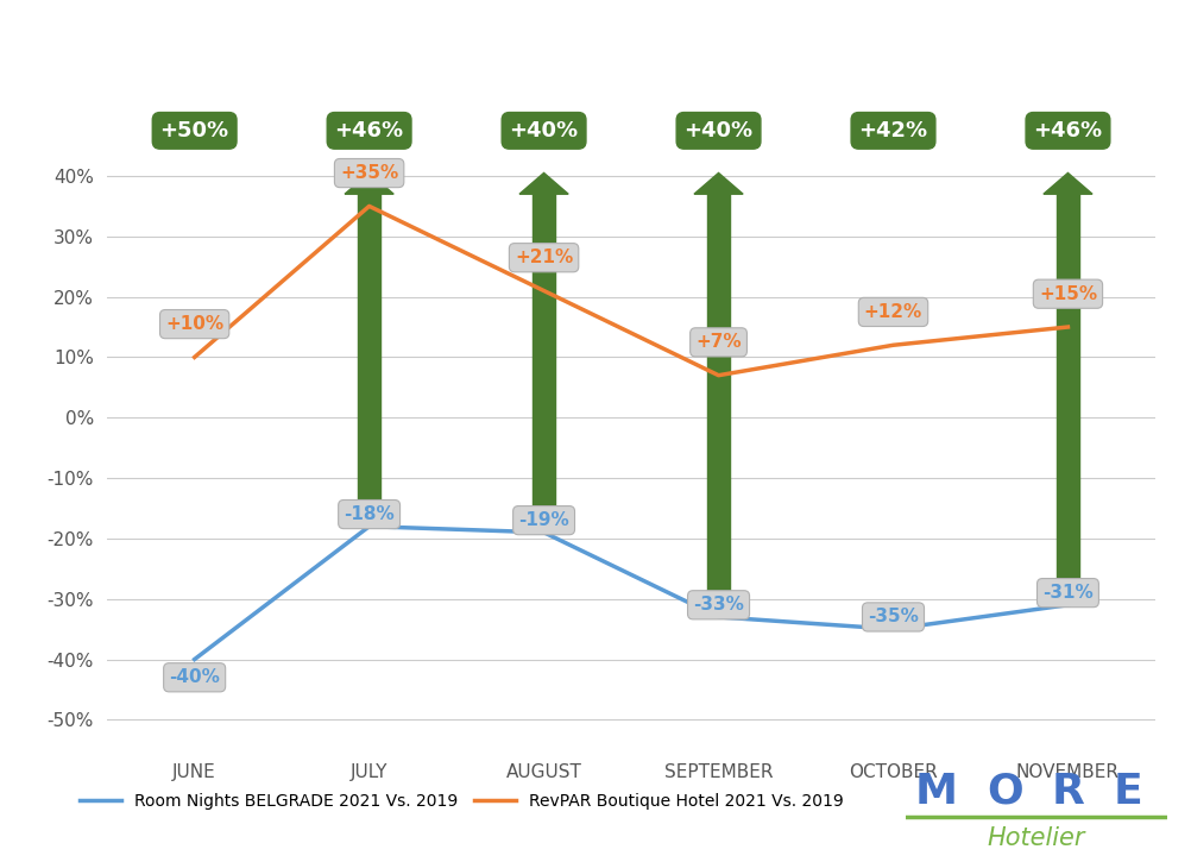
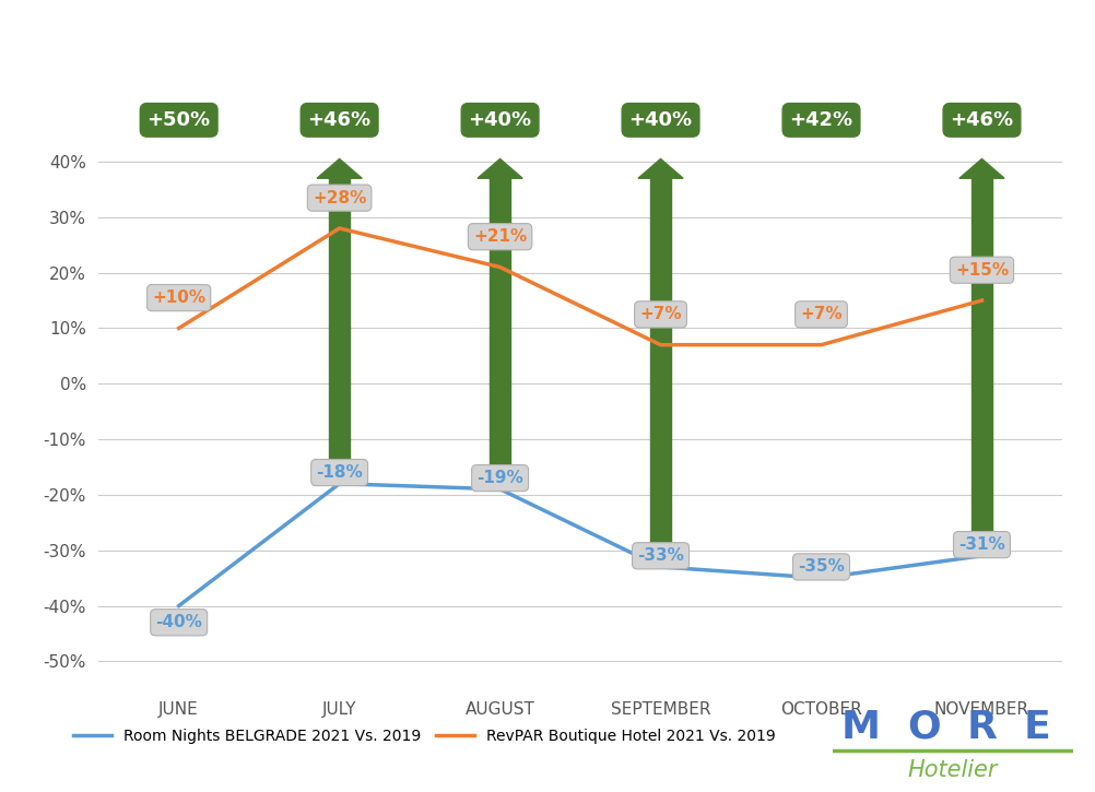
RevPAR Boutique Hotel 2021 Vs. 2019/JULY: +35% -> +28%
RevPAR Boutique Hotel 2021 Vs. 2019/OCTOBER: +12% -> +7%
